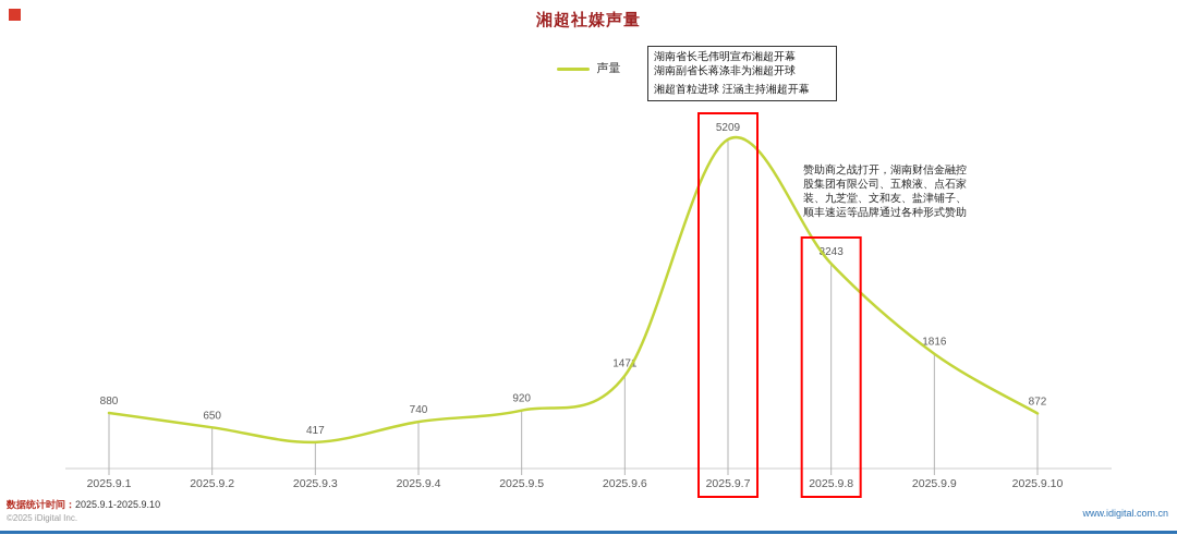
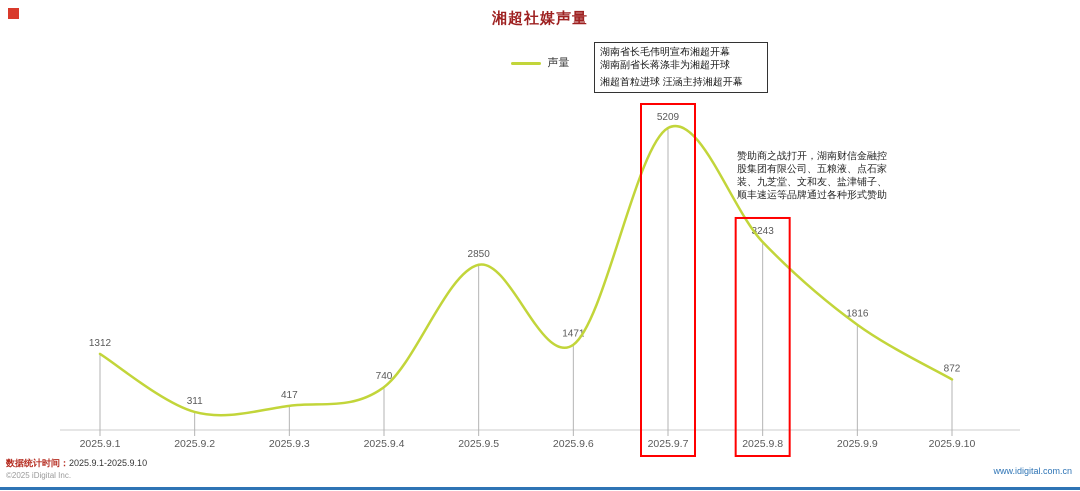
2025.9.1: 880 -> 1312
2025.9.2: 650 -> 311
2025.9.5: 920 -> 2850
